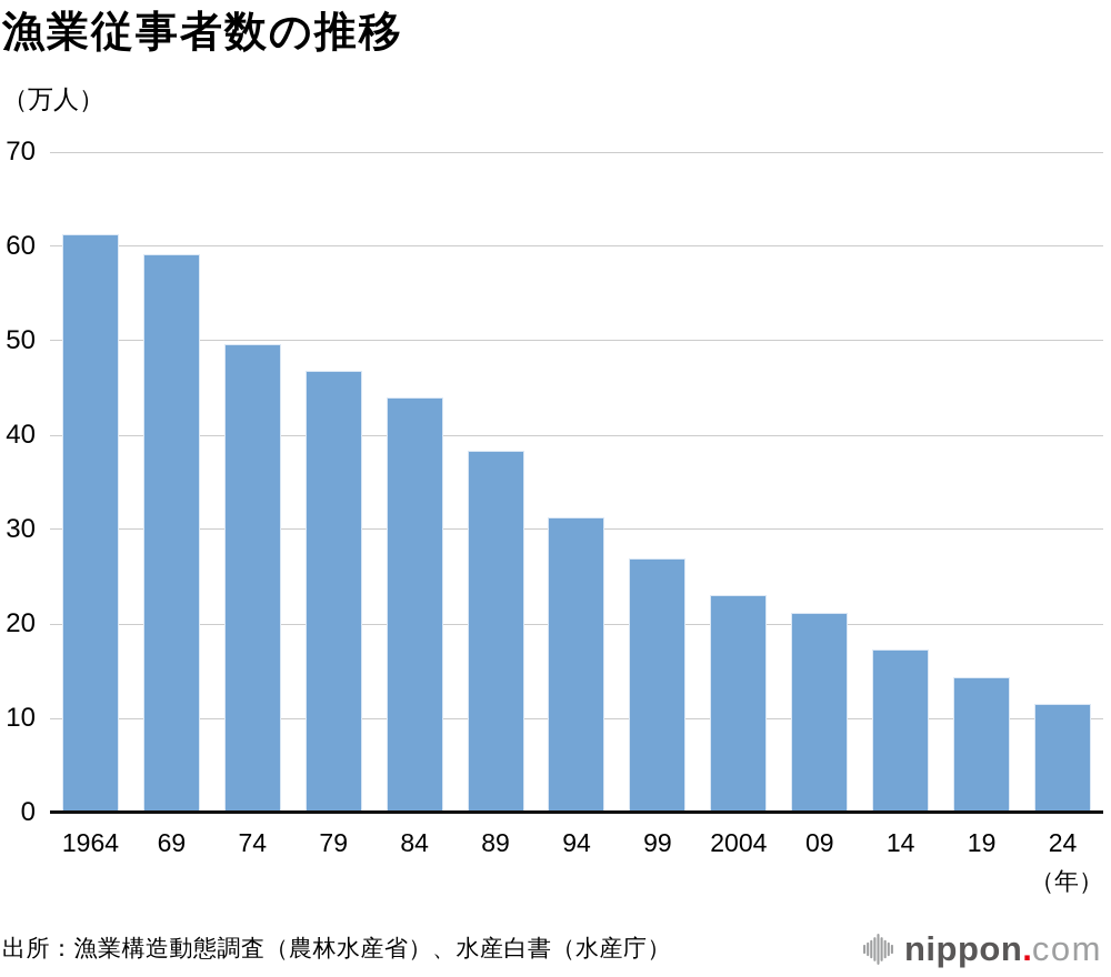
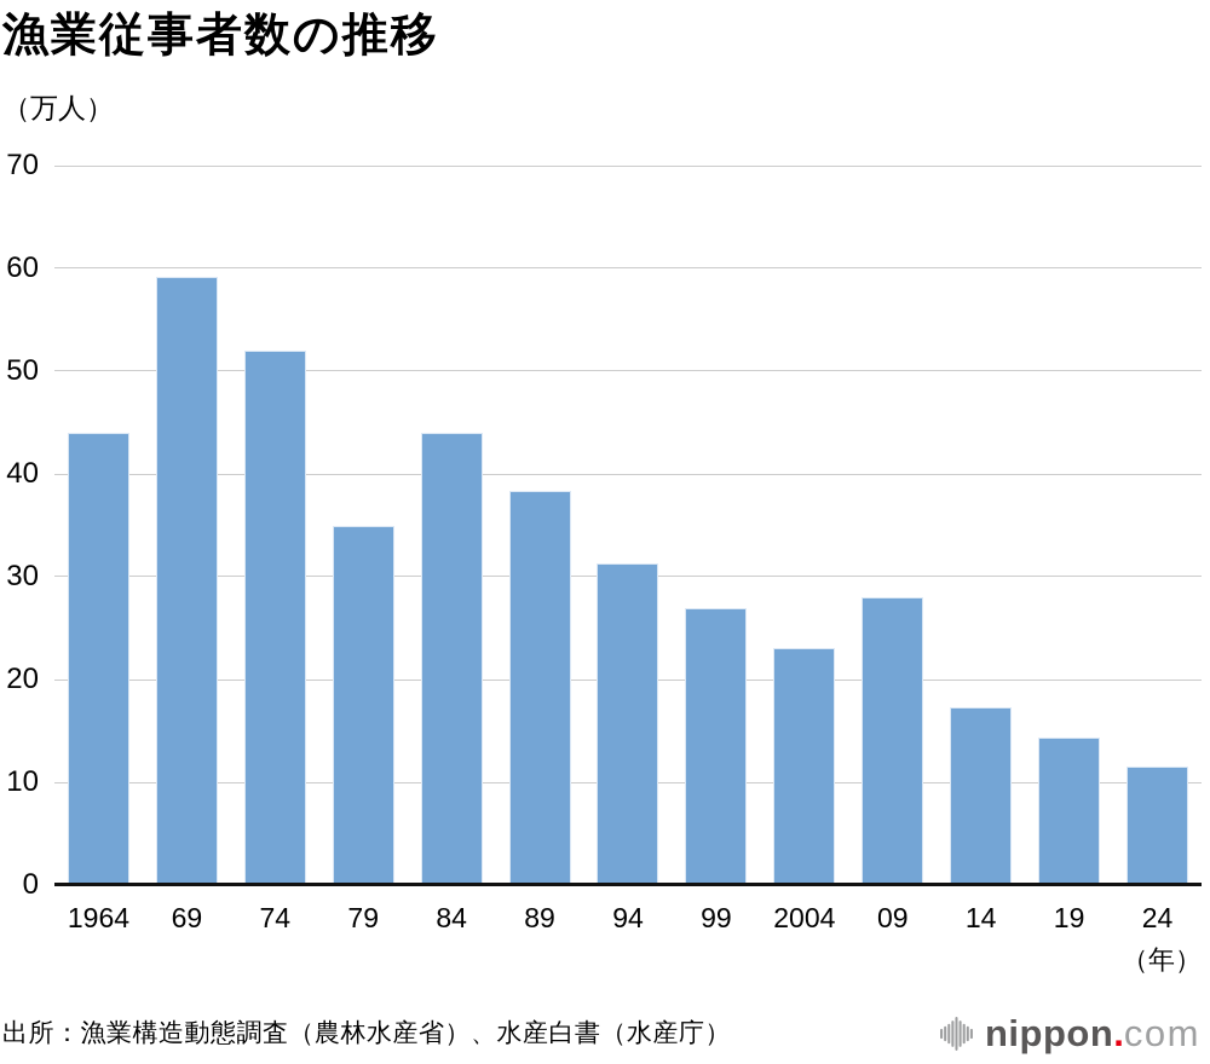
1964: 61 -> 44
74: 50 -> 52
79: 47 -> 35
09: 21 -> 28
